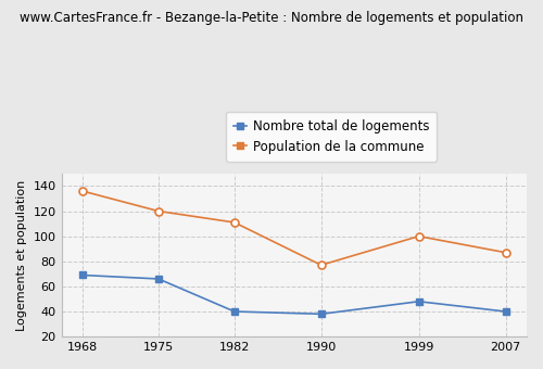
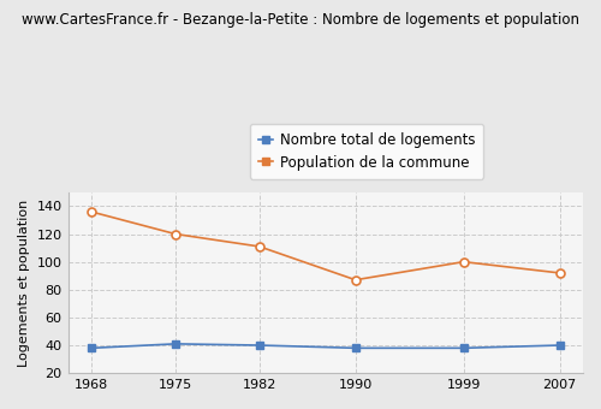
Nombre total de logements/1968: 69 -> 38
Nombre total de logements/1975: 66 -> 41
Population de la commune/1990: 77 -> 87
Nombre total de logements/1999: 48 -> 38
Population de la commune/2007: 87 -> 92
